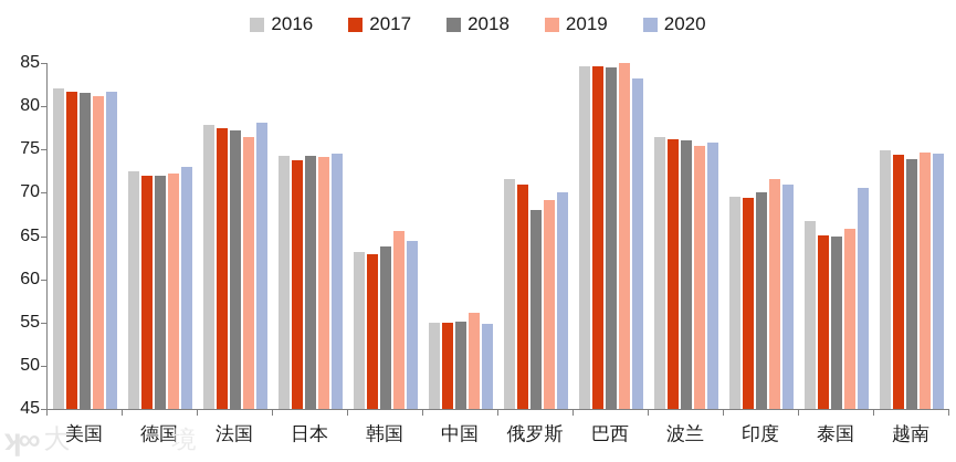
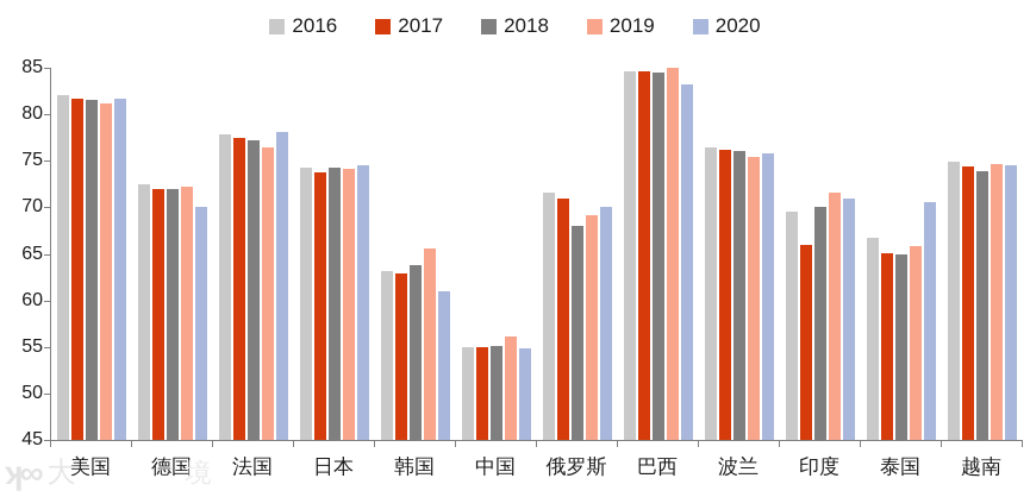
2020/德国: 73 -> 70
2020/韩国: 64 -> 61
2017/印度: 69 -> 66
